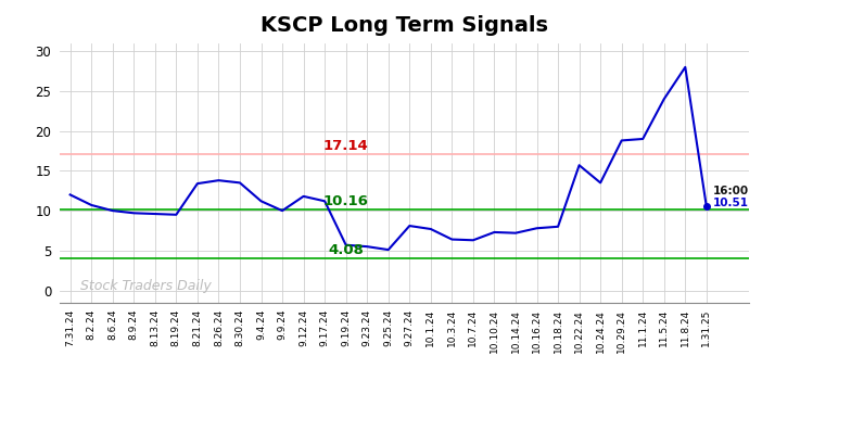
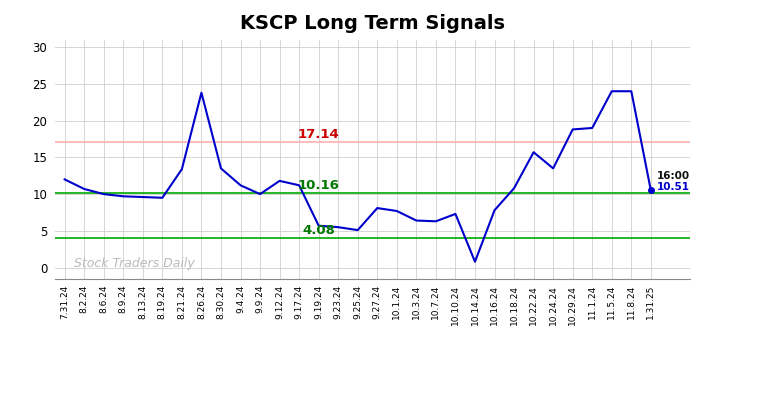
8.26.24: 13.8 -> 23.8
10.14.24: 7.2 -> 0.8
10.18.24: 8.0 -> 10.8
11.8.24: 28.0 -> 24.0
